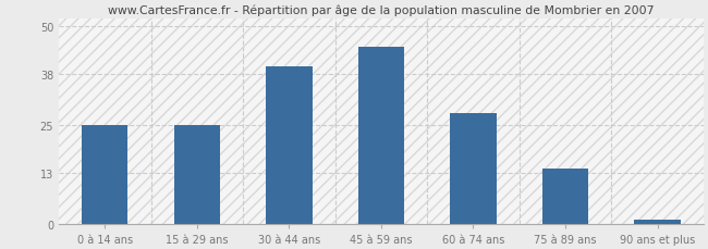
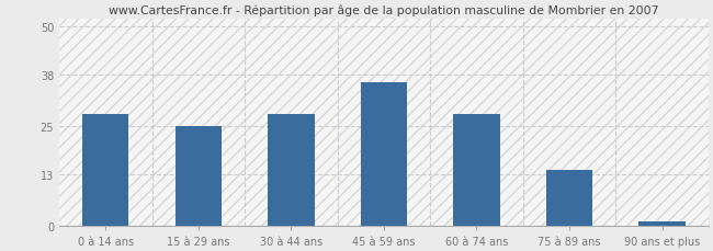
0 à 14 ans: 25 -> 28
30 à 44 ans: 40 -> 28
45 à 59 ans: 45 -> 36
